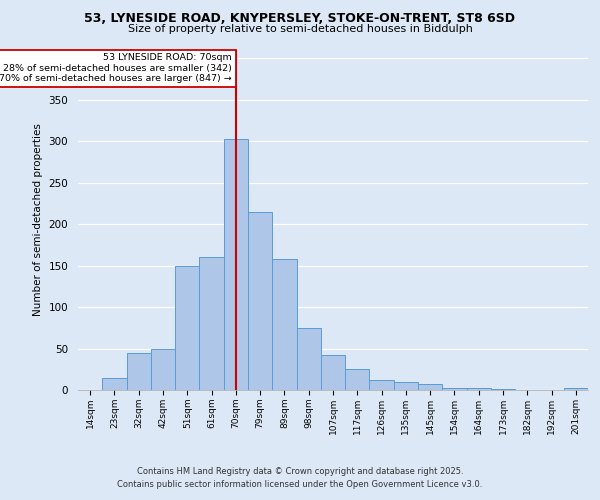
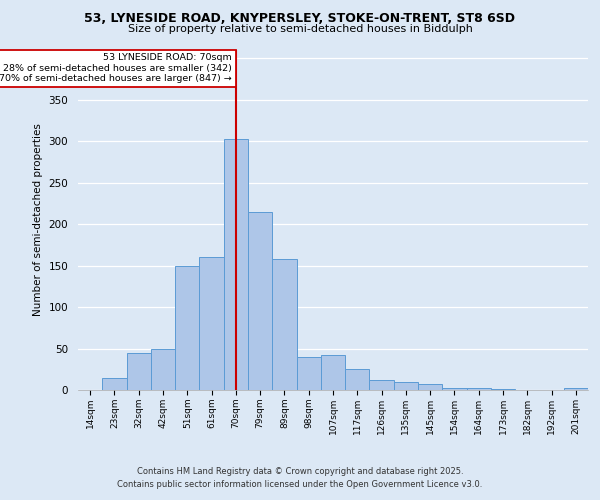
98sqm: 75 -> 40
